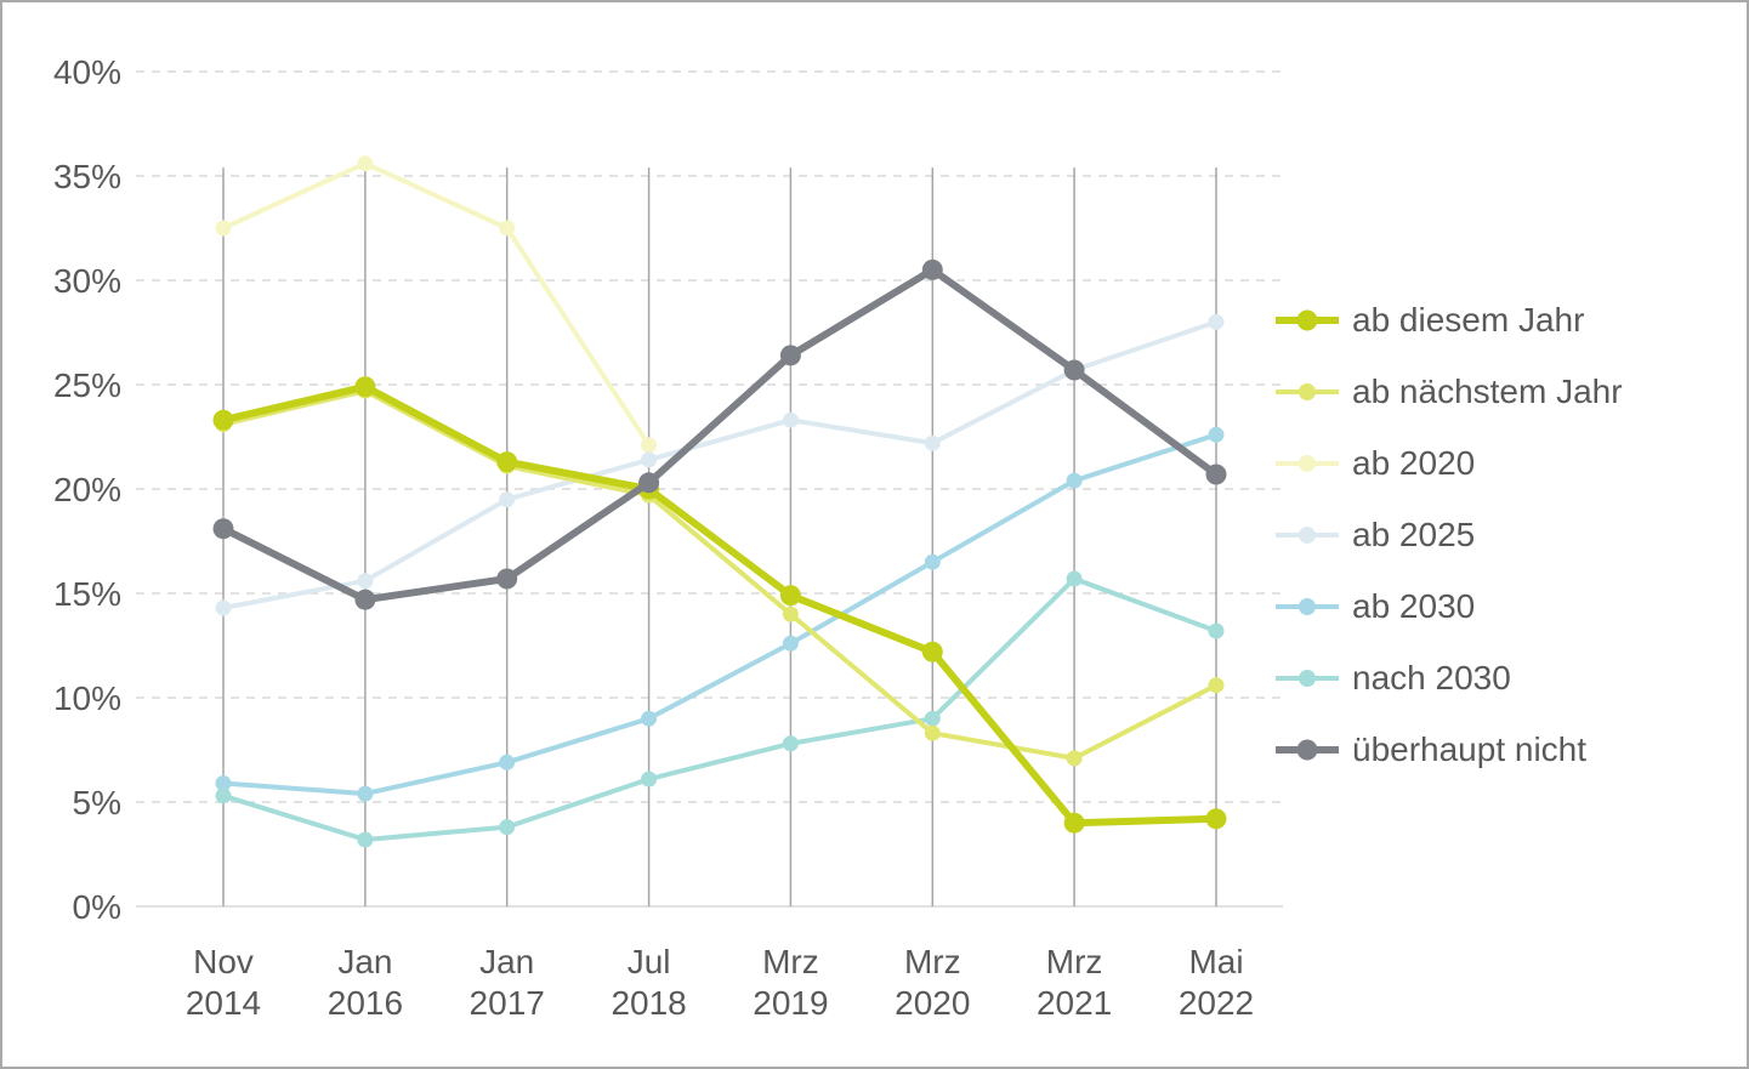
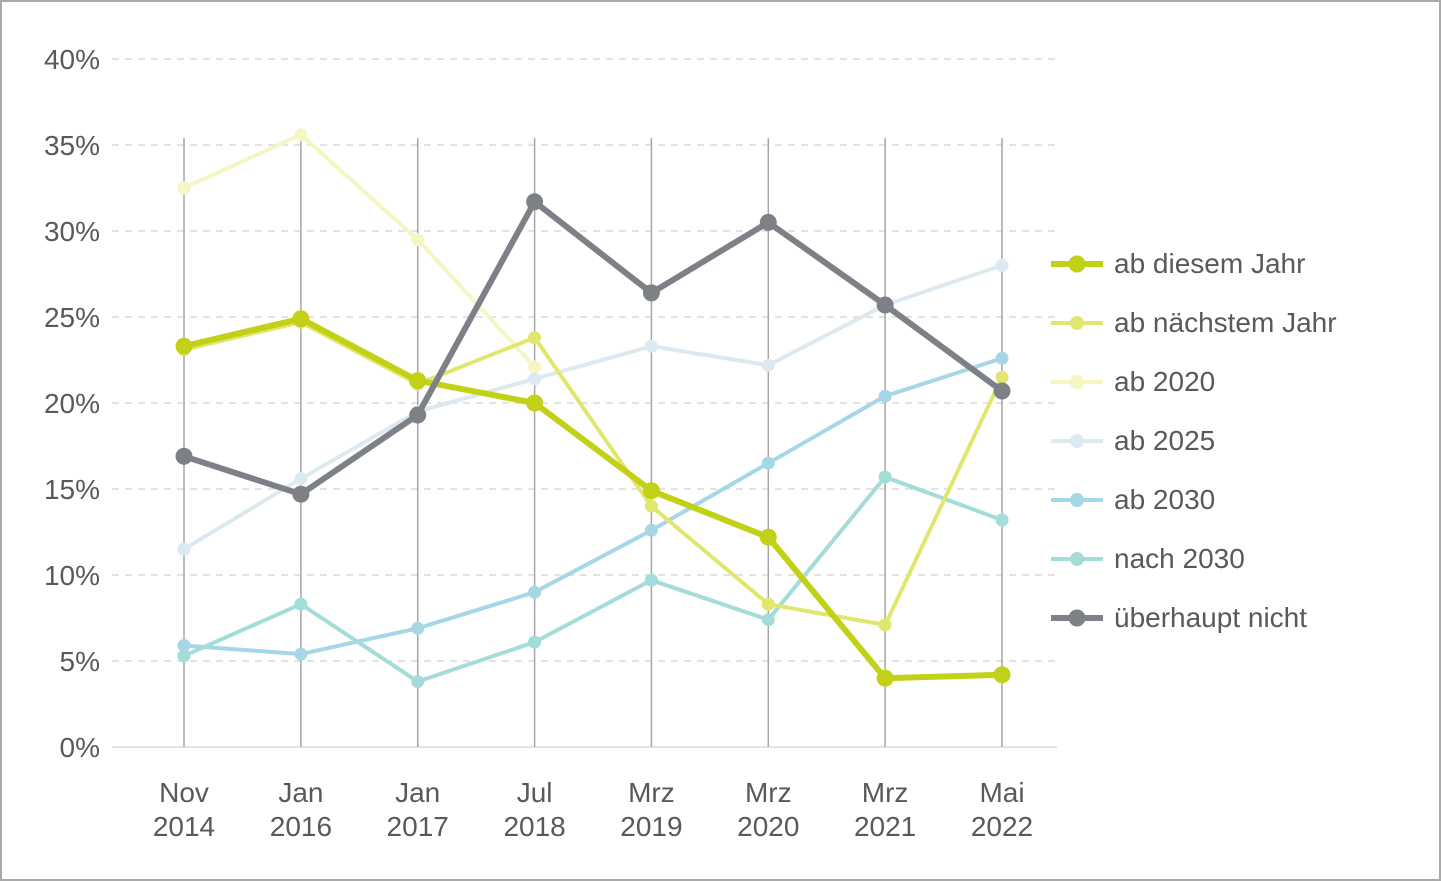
ab 2025/Nov 2014: 14.3% -> 11.5%
überhaupt nicht/Nov 2014: 18.1% -> 16.9%
nach 2030/Jan 2016: 3.2% -> 8.3%
ab 2020/Jan 2017: 32.5% -> 29.5%
überhaupt nicht/Jan 2017: 15.7% -> 19.3%
ab nächstem Jahr/Jul 2018: 19.7% -> 23.8%
überhaupt nicht/Jul 2018: 20.3% -> 31.7%
nach 2030/Mrz 2019: 7.8% -> 9.7%
nach 2030/Mrz 2020: 9.0% -> 7.4%
ab nächstem Jahr/Mai 2022: 10.6% -> 21.5%
